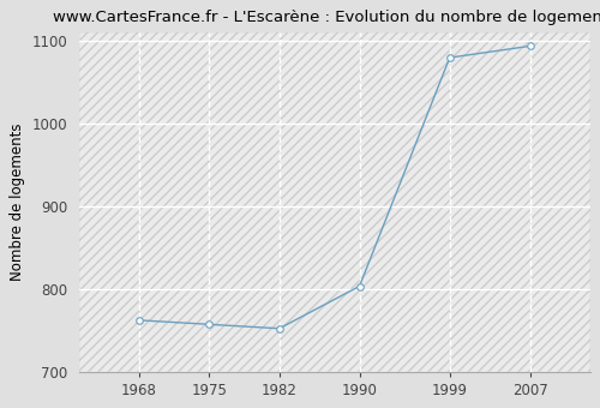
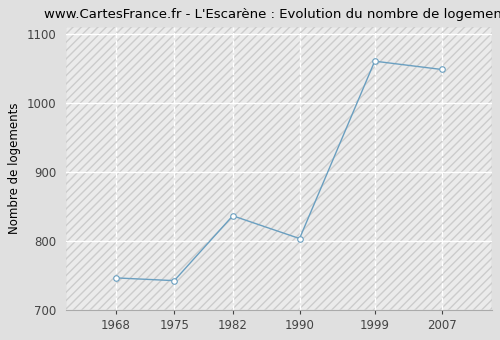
1968: 762 -> 746
1975: 757 -> 742
1982: 752 -> 836
1999: 1079 -> 1060
2007: 1093 -> 1048
